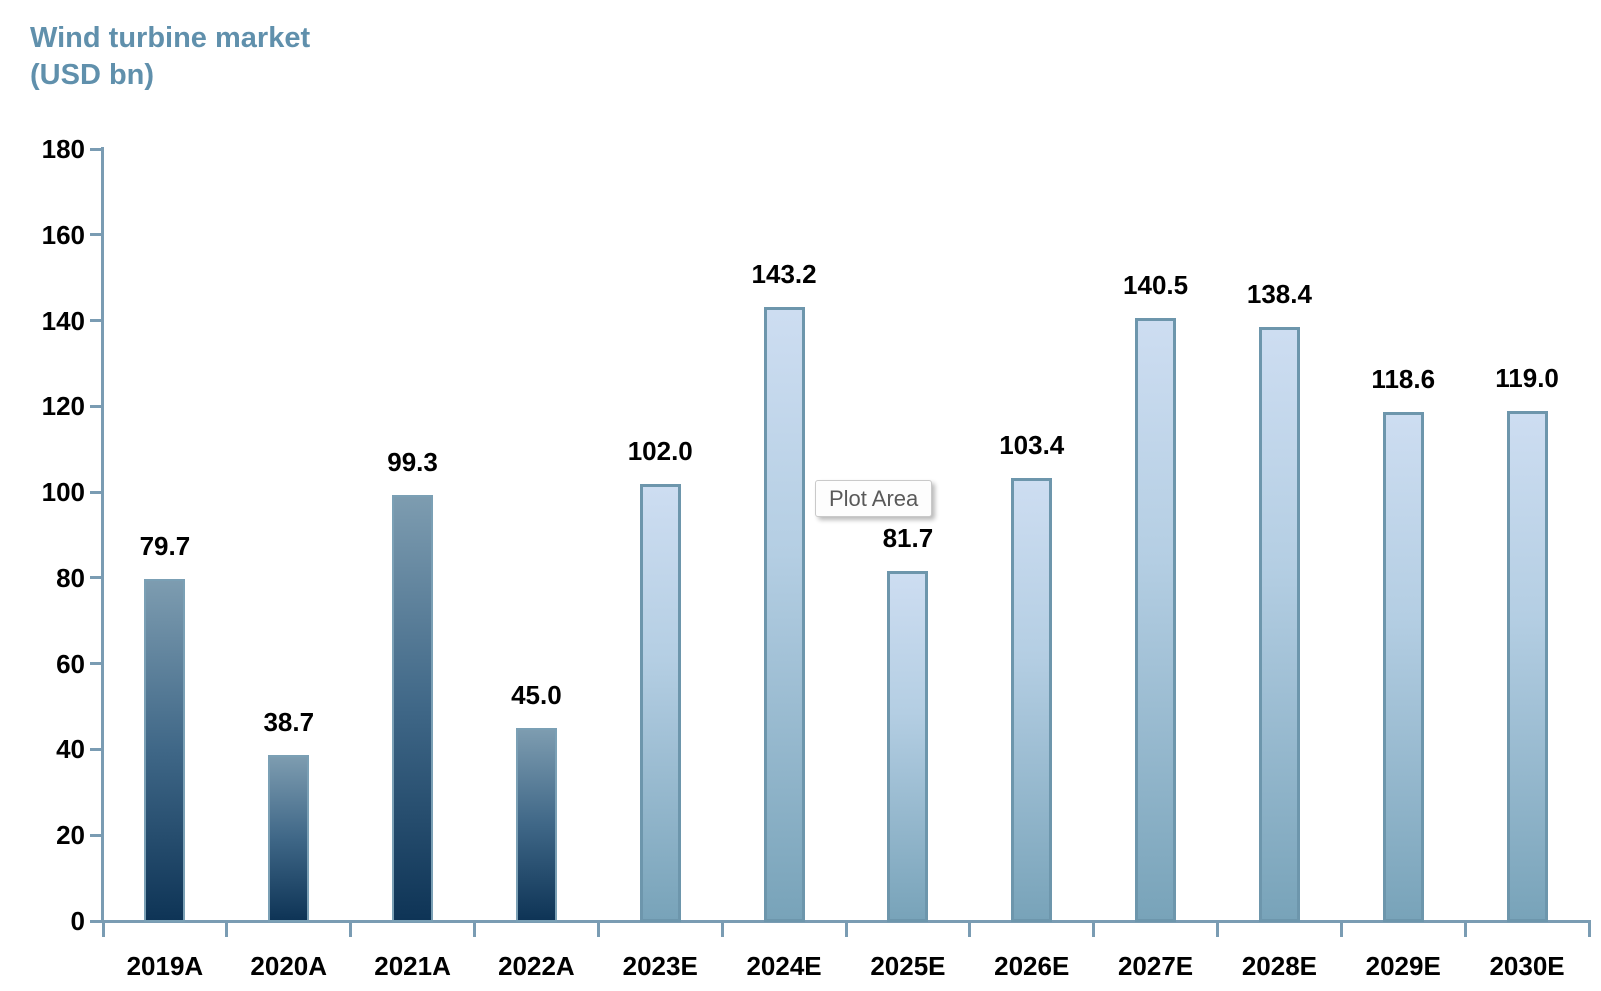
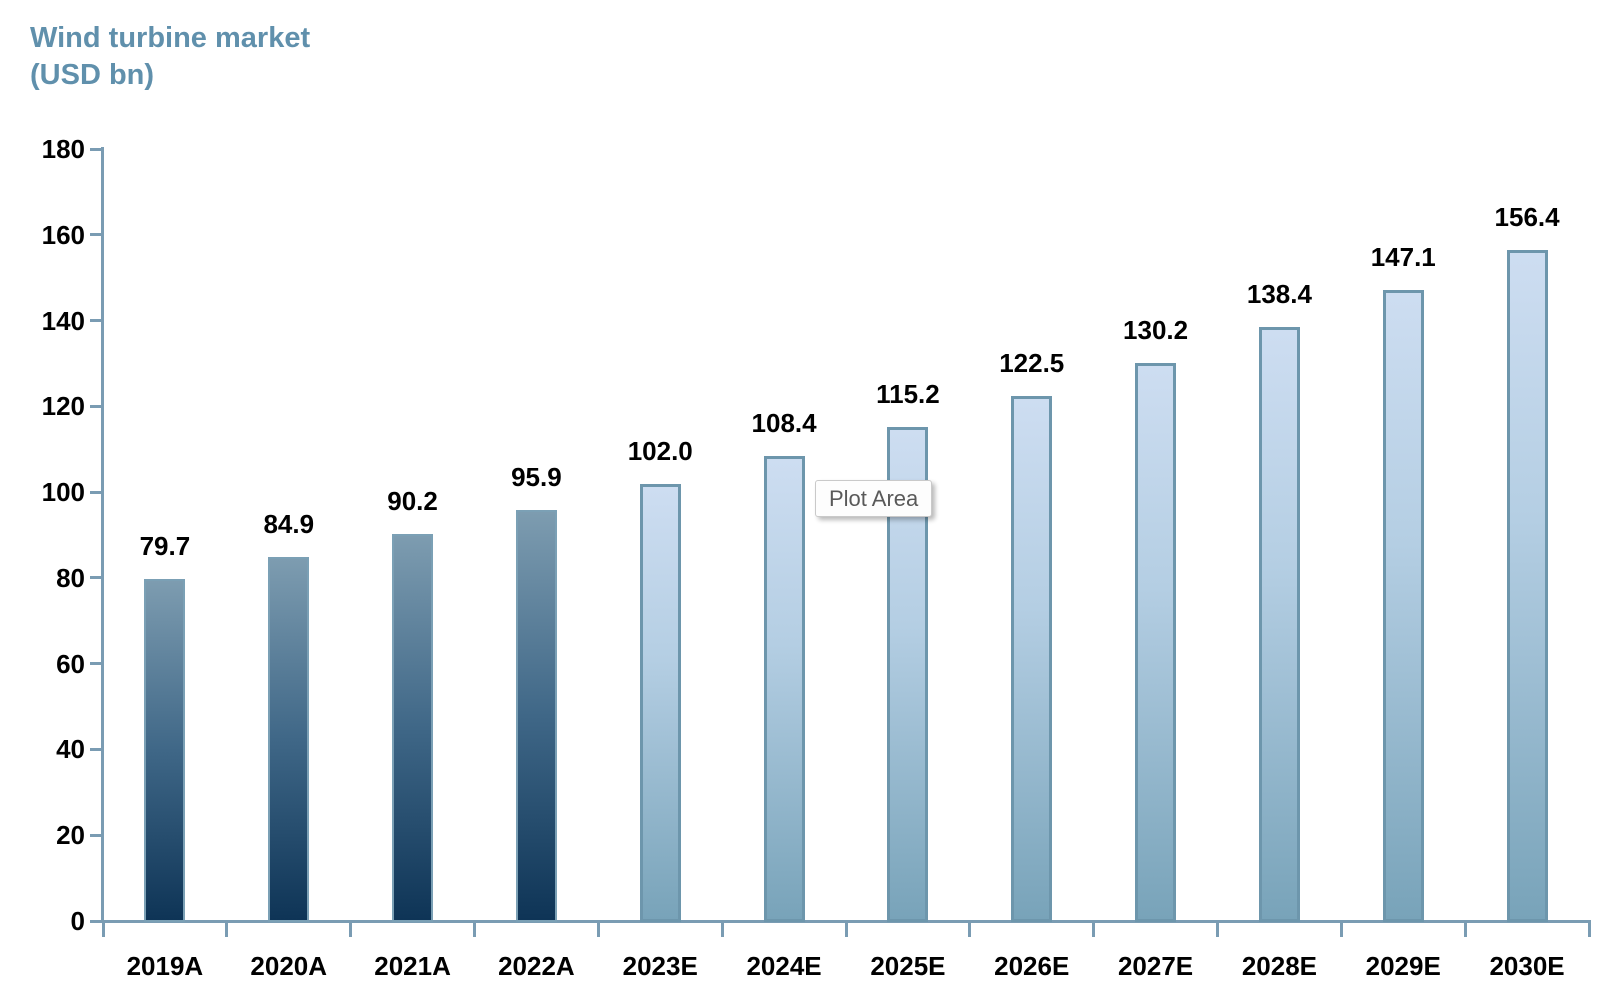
2020A: 38.7 -> 84.9
2021A: 99.3 -> 90.2
2022A: 45.0 -> 95.9
2024E: 143.2 -> 108.4
2025E: 81.7 -> 115.2
2026E: 103.4 -> 122.5
2027E: 140.5 -> 130.2
2029E: 118.6 -> 147.1
2030E: 119.0 -> 156.4
